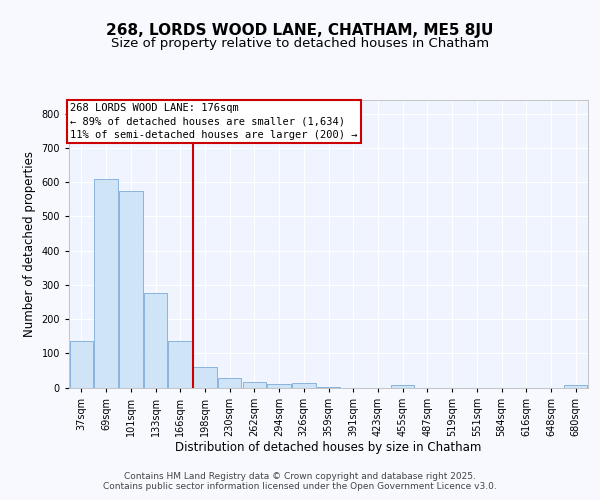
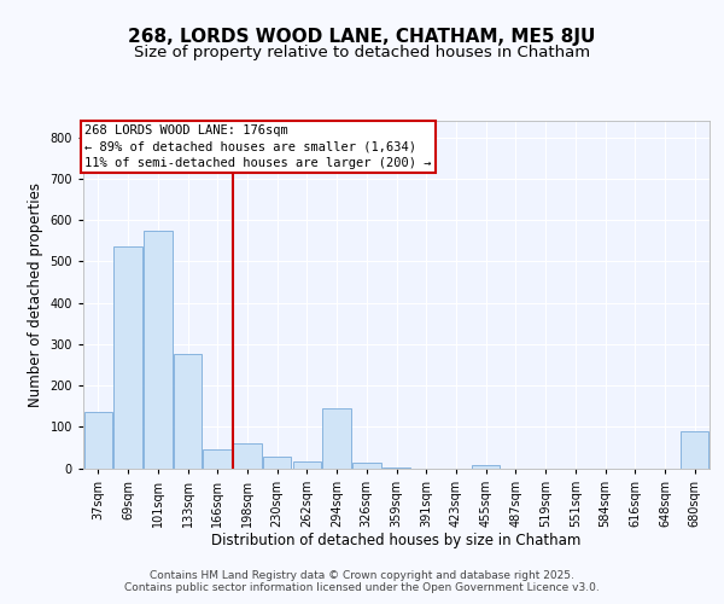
69sqm: 610 -> 535
166sqm: 135 -> 45
294sqm: 10 -> 145
680sqm: 6 -> 90
